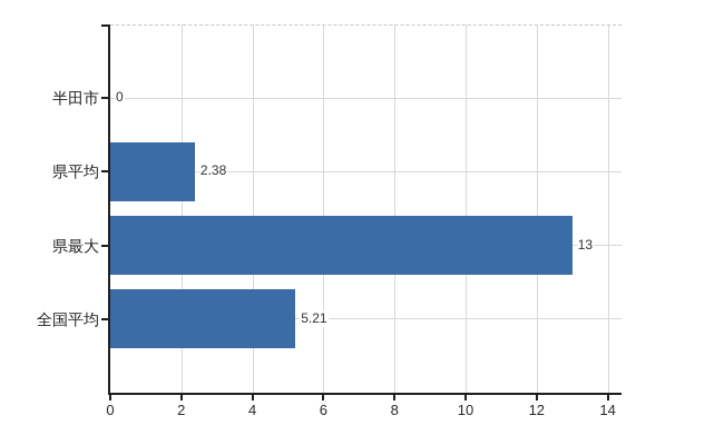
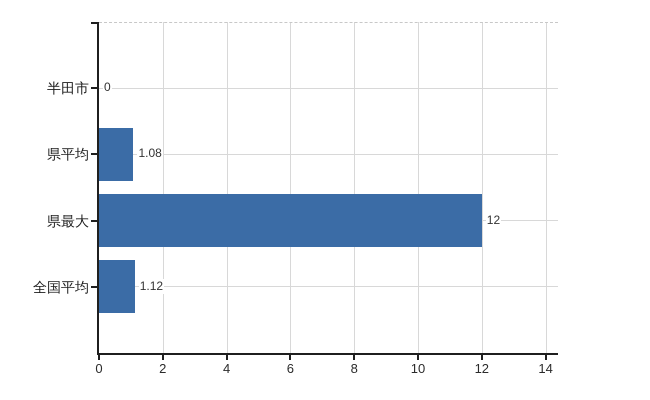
県平均: 2.38 -> 1.08
県最大: 13 -> 12
全国平均: 5.21 -> 1.12
